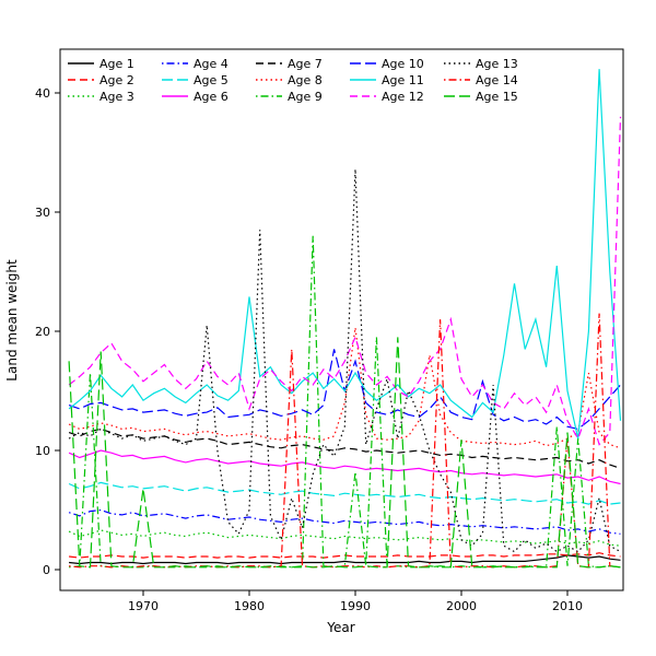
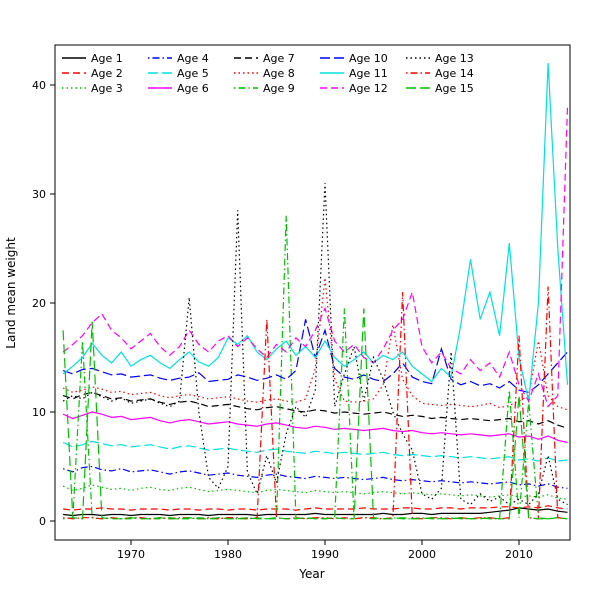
Age 15/1970: 6.8 -> 0.3
Age 11/1980: 22.9 -> 16.8
Age 12/1980: 13.5 -> 17.0
Age 8/1990: 20.3 -> 22.3
Age 9/1990: 8.2 -> 0.2
Age 13/1990: 33.6 -> 31.0
Age 15/2000: 10.9 -> 0.2
Age 14/2010: 11.0 -> 17.0
